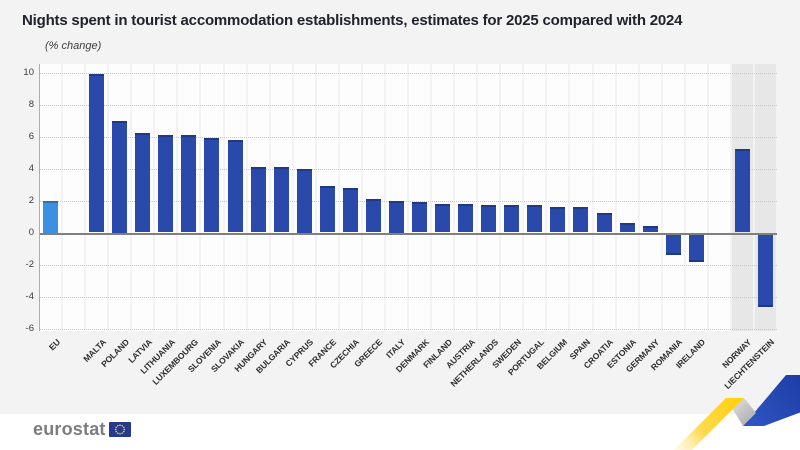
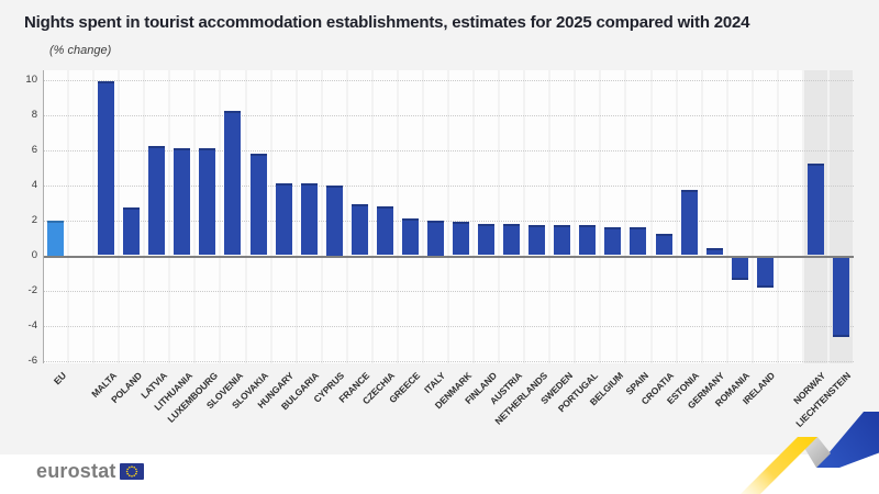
POLAND: 7.0 -> 2.7
SLOVENIA: 5.9 -> 8.2
ESTONIA: 0.6 -> 3.7
